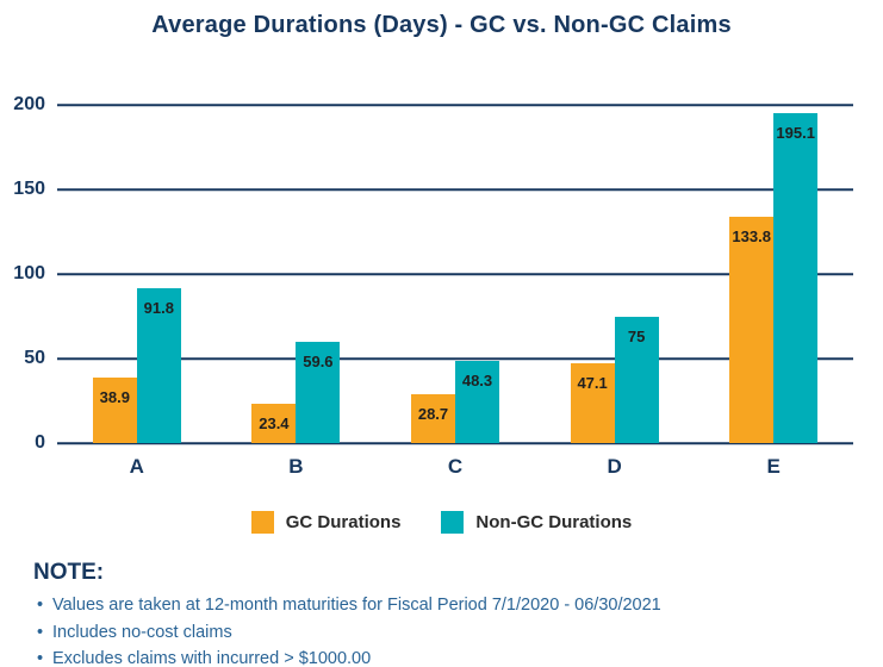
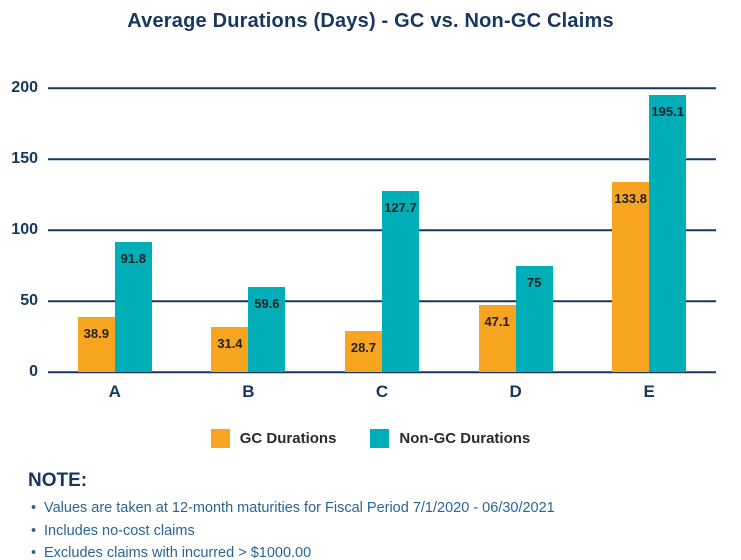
GC Durations/B: 23.4 -> 31.4
Non-GC Durations/C: 48.3 -> 127.7
